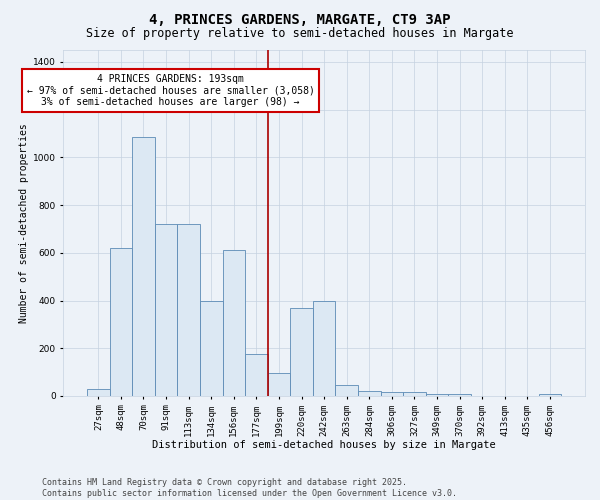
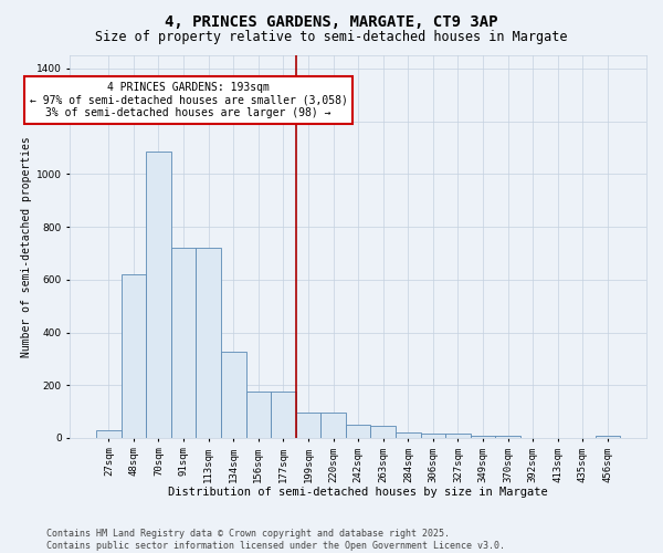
134sqm: 400 -> 325
156sqm: 610 -> 175
220sqm: 370 -> 95
242sqm: 400 -> 50
